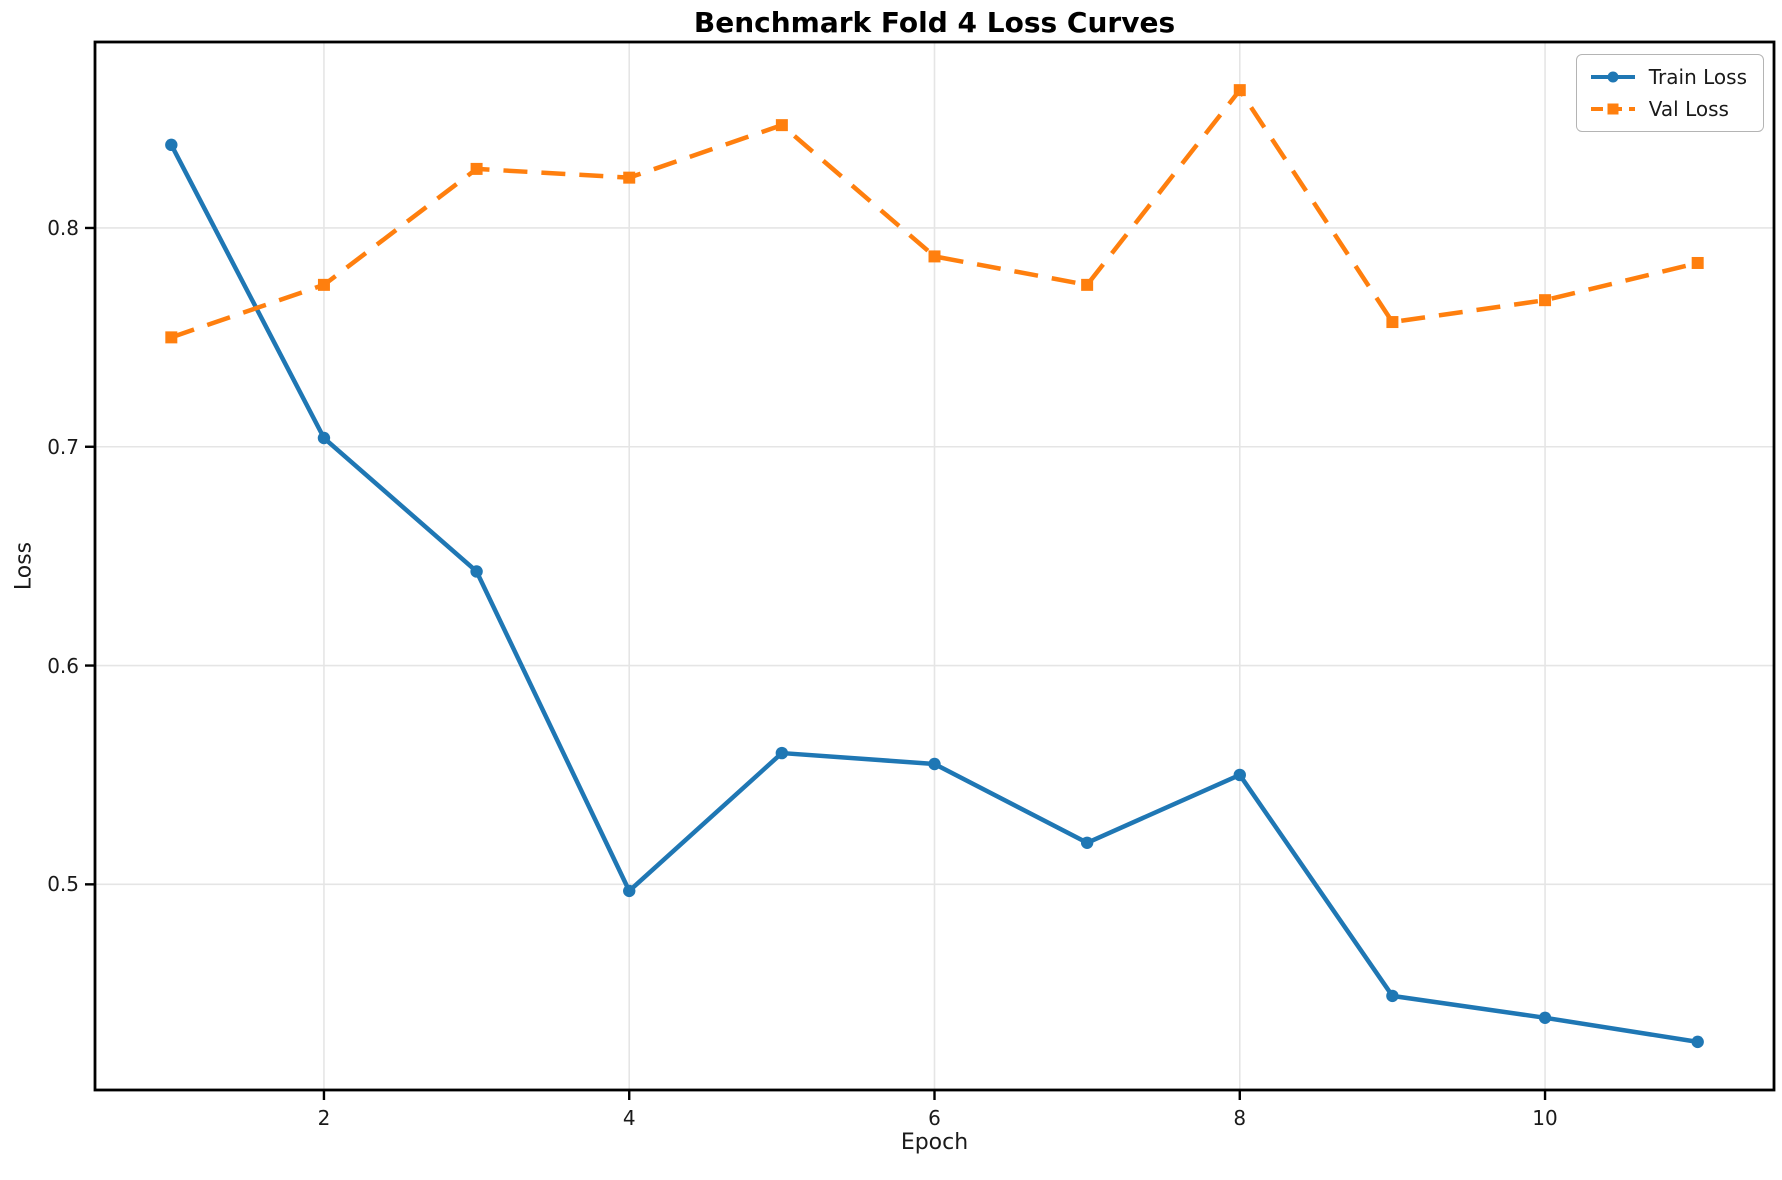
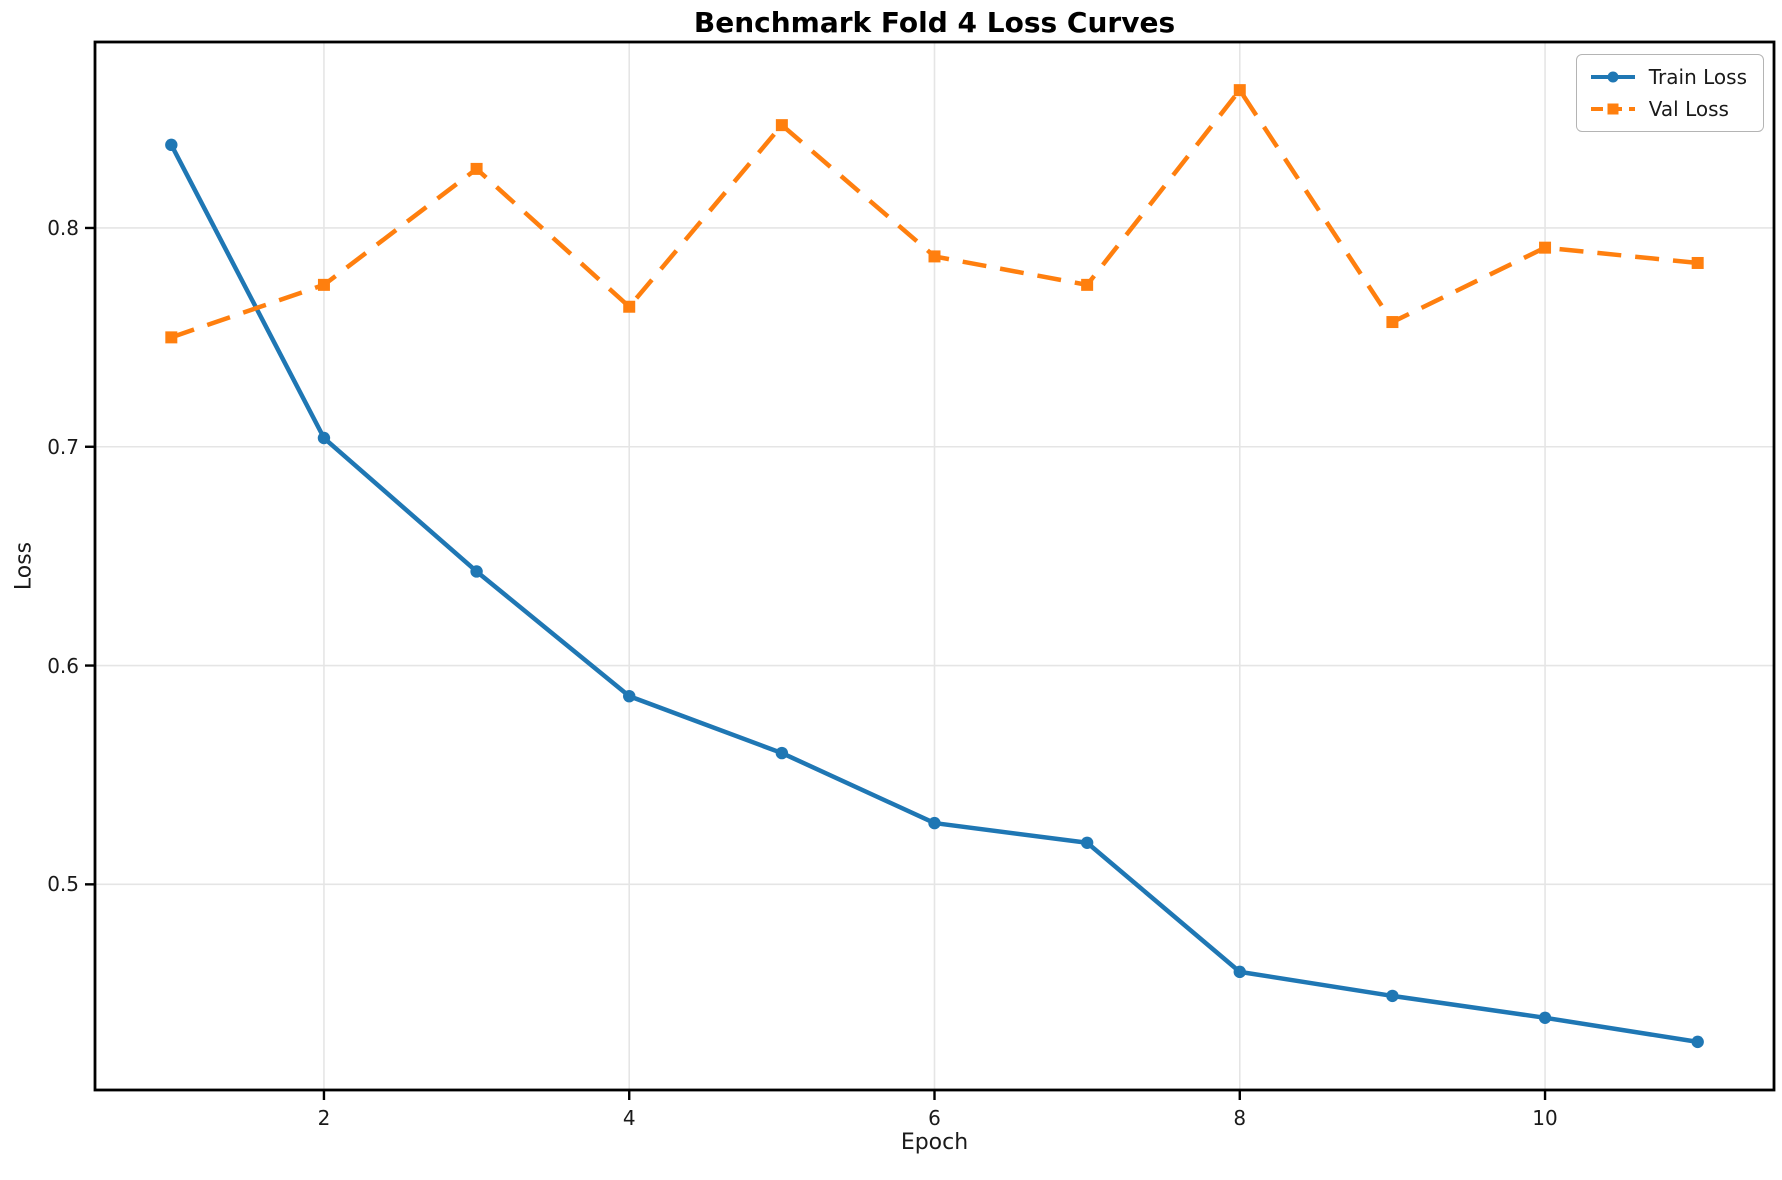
Train Loss/4: 0.497 -> 0.586
Val Loss/4: 0.823 -> 0.764
Train Loss/6: 0.555 -> 0.528
Train Loss/8: 0.550 -> 0.460
Val Loss/10: 0.767 -> 0.791
